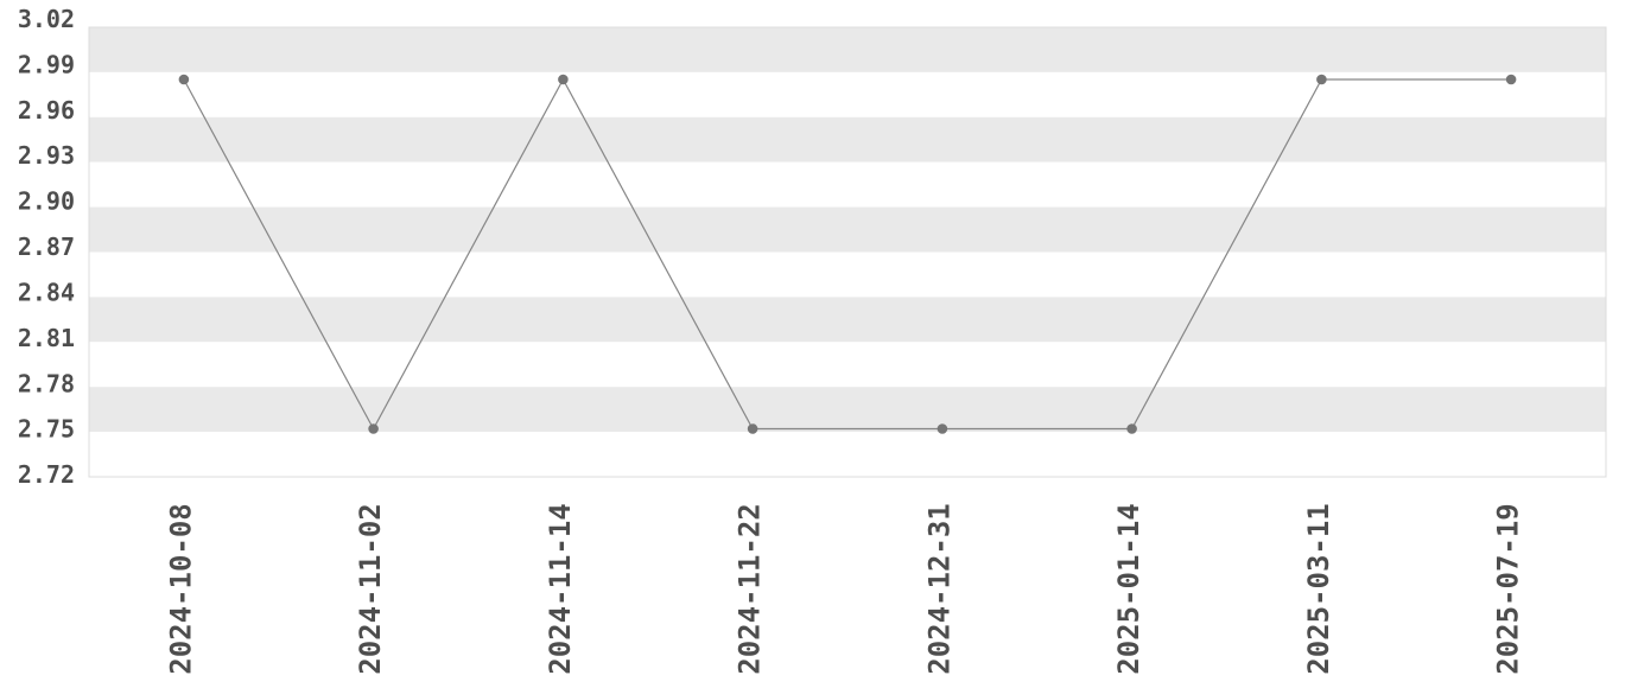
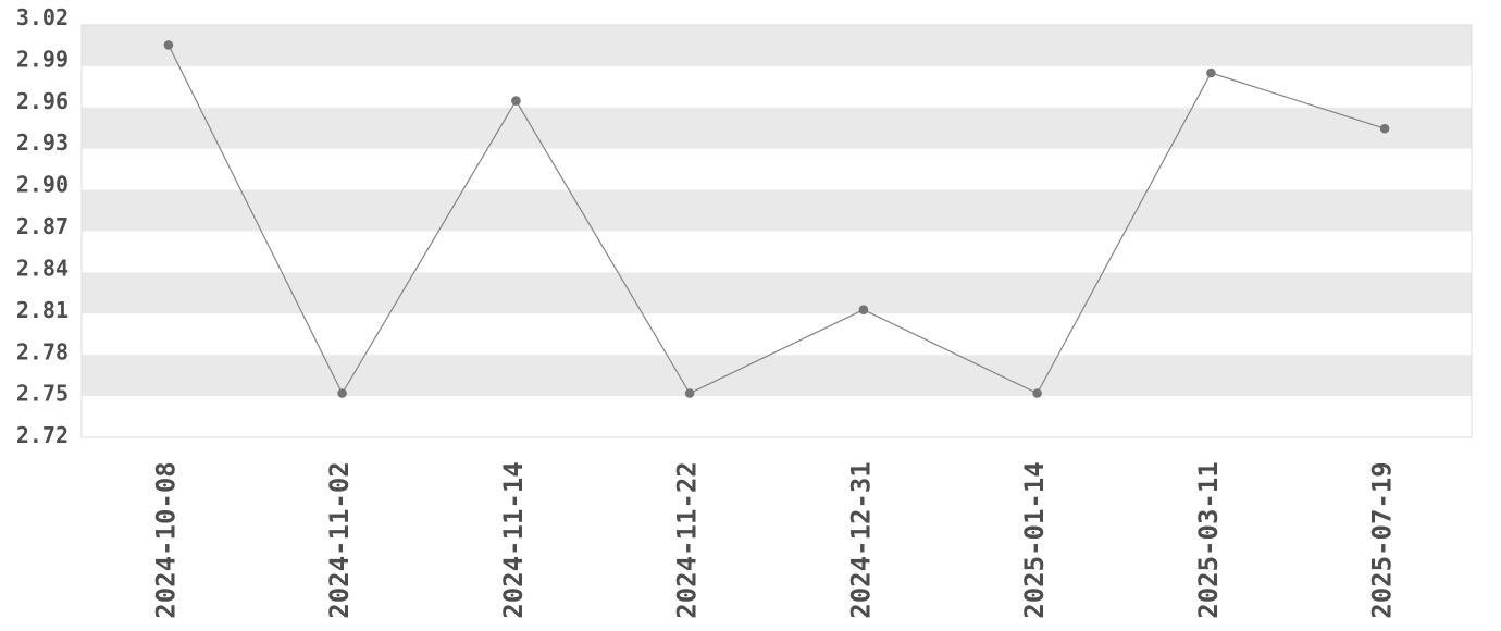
2024-10-08: 2.98 -> 3.00
2024-11-14: 2.98 -> 2.96
2024-12-31: 2.75 -> 2.81
2025-07-19: 2.98 -> 2.94
